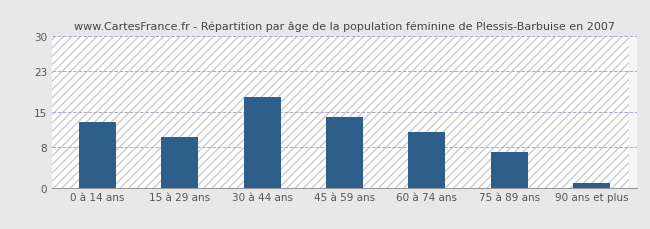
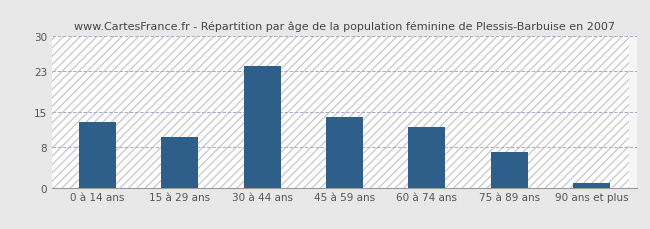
30 à 44 ans: 18 -> 24
60 à 74 ans: 11 -> 12
